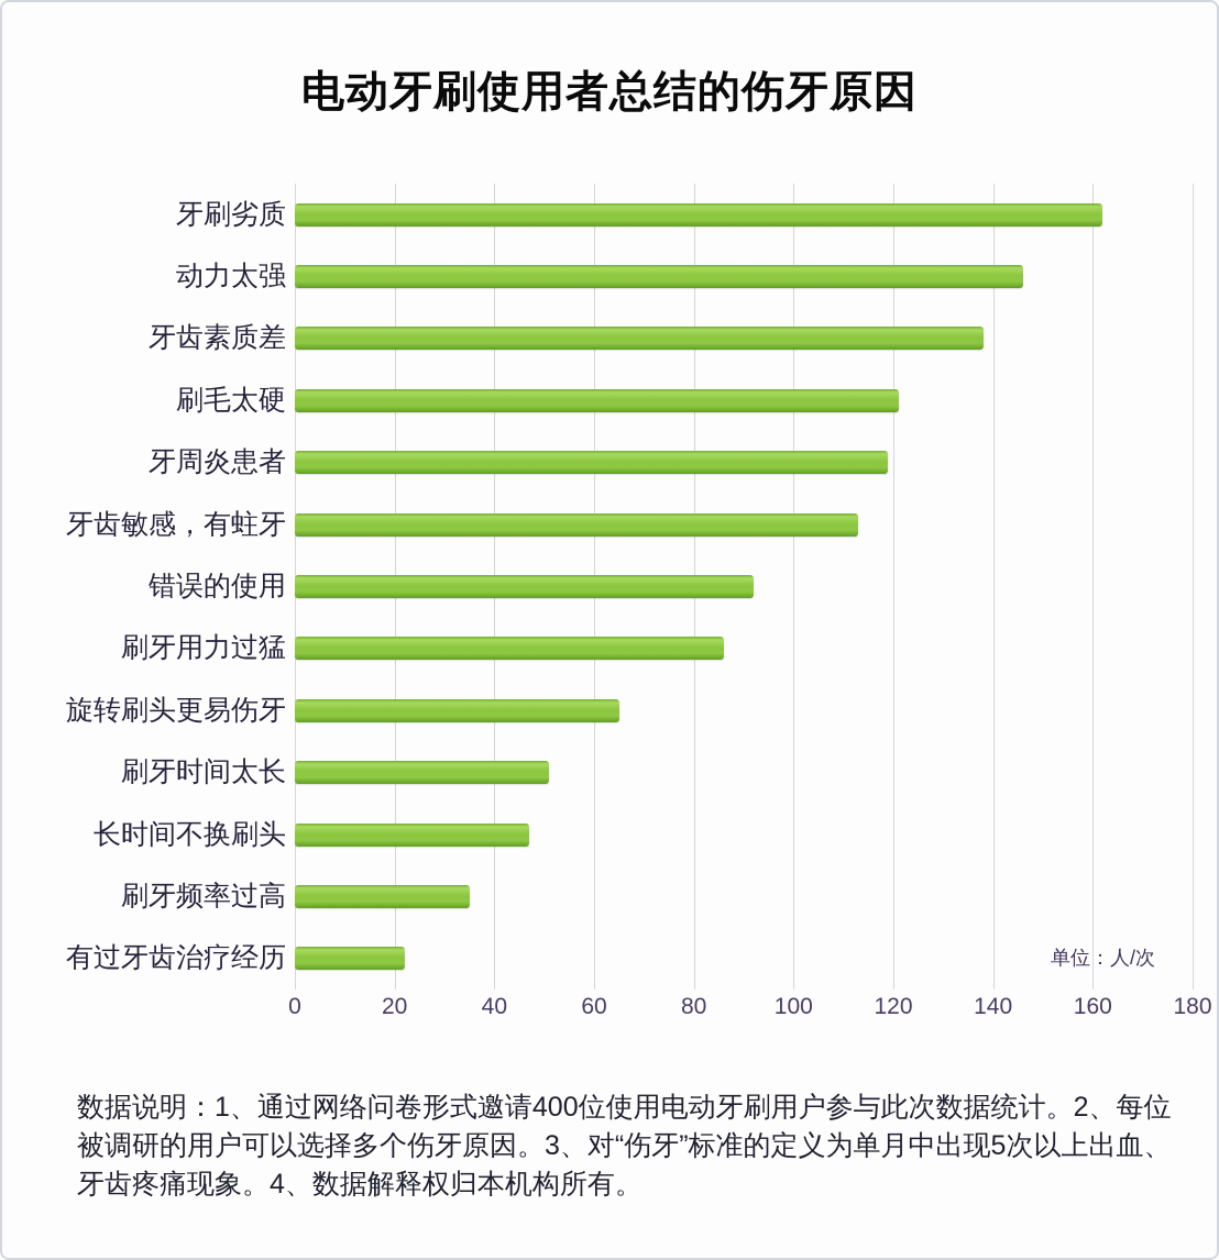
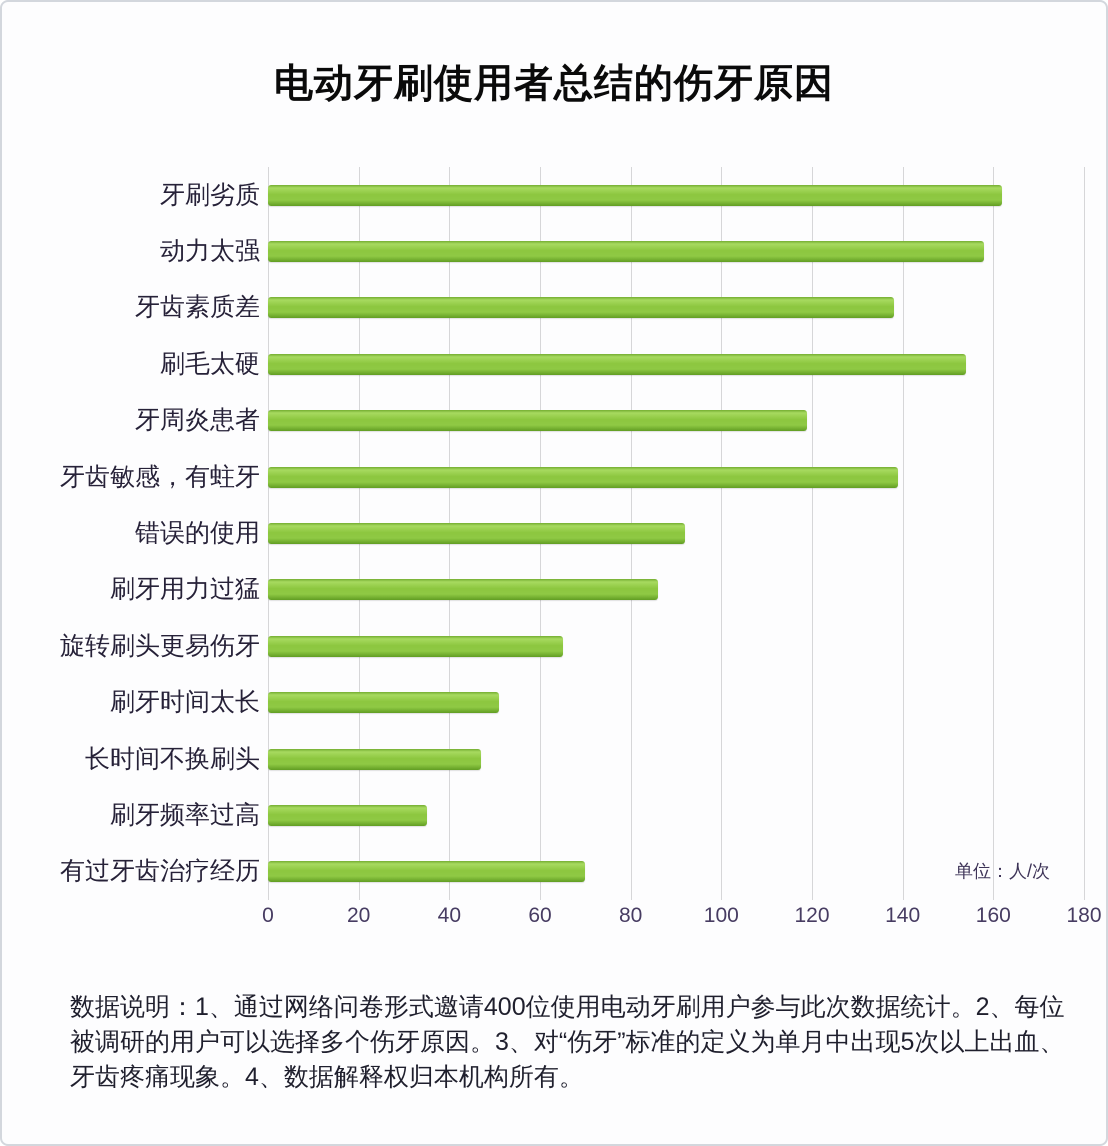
动力太强: 146 -> 158
刷毛太硬: 121 -> 154
牙齿敏感，有蛀牙: 113 -> 139
有过牙齿治疗经历: 22 -> 70
